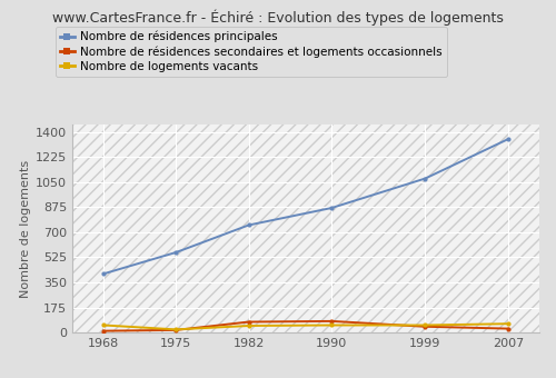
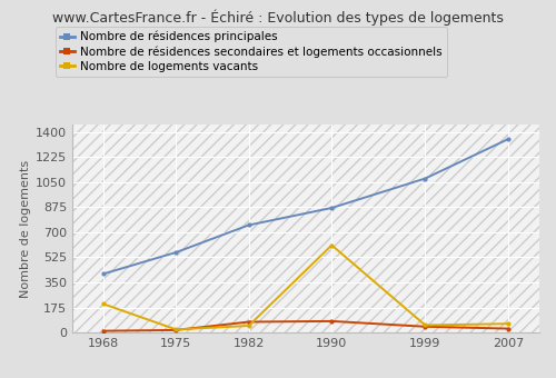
Nombre de logements vacants/1968: 50 -> 200
Nombre de logements vacants/1990: 50 -> 610
